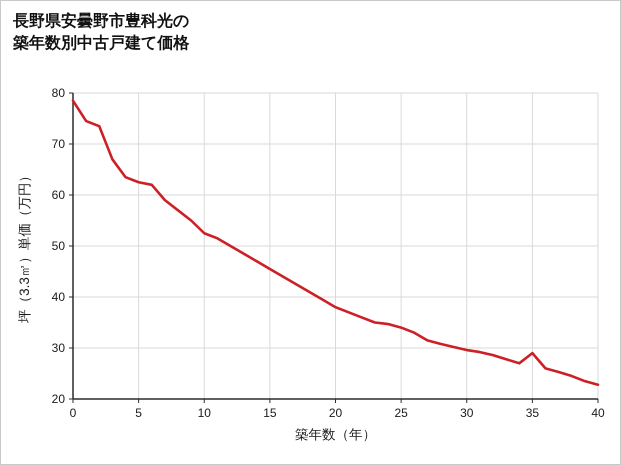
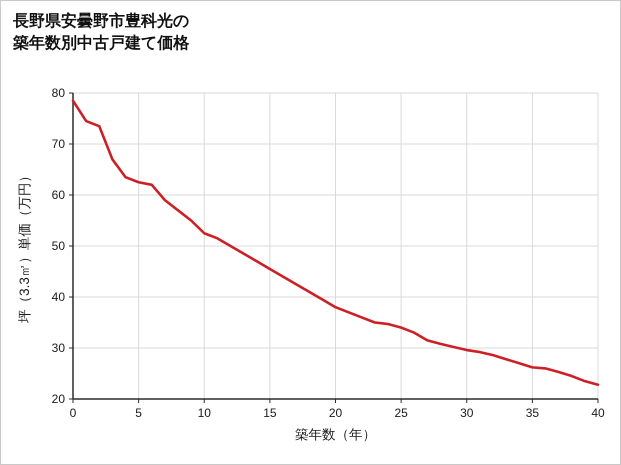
35: 29 -> 26
